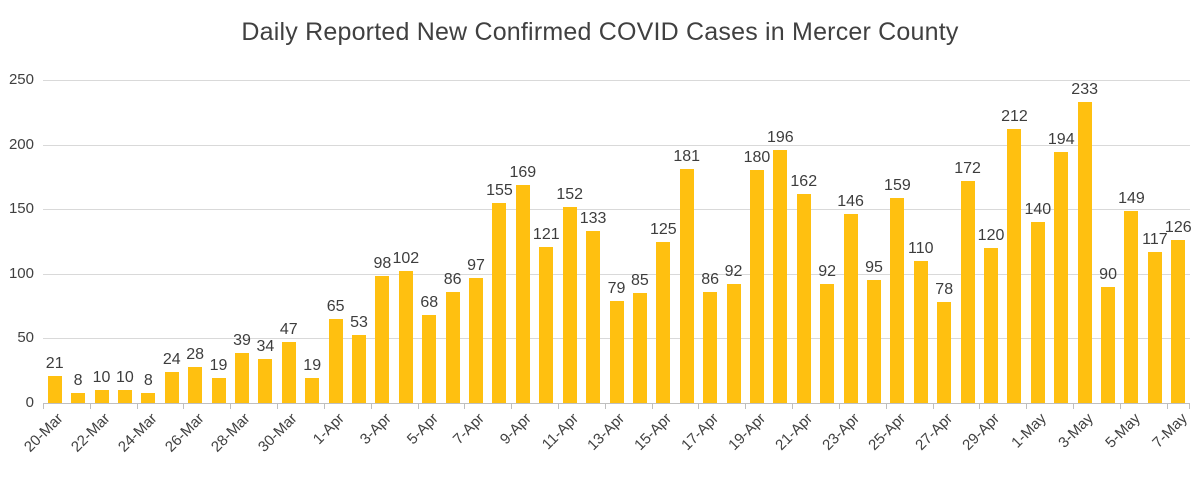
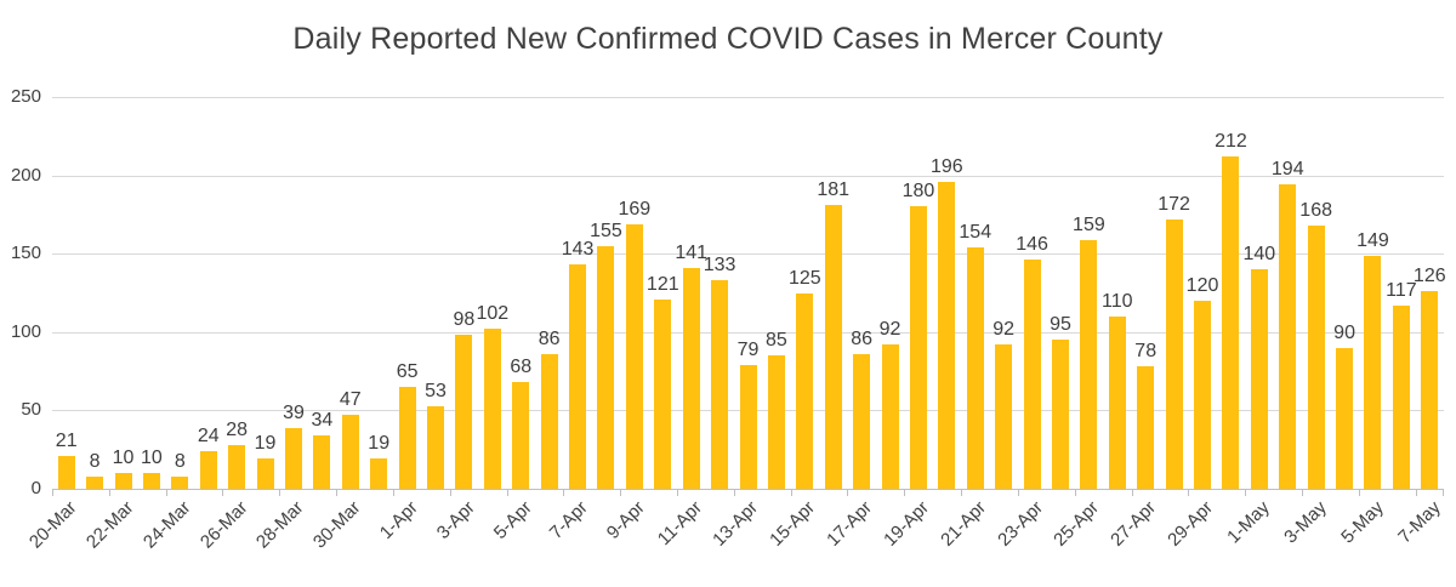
7-Apr: 97 -> 143
11-Apr: 152 -> 141
21-Apr: 162 -> 154
3-May: 233 -> 168
